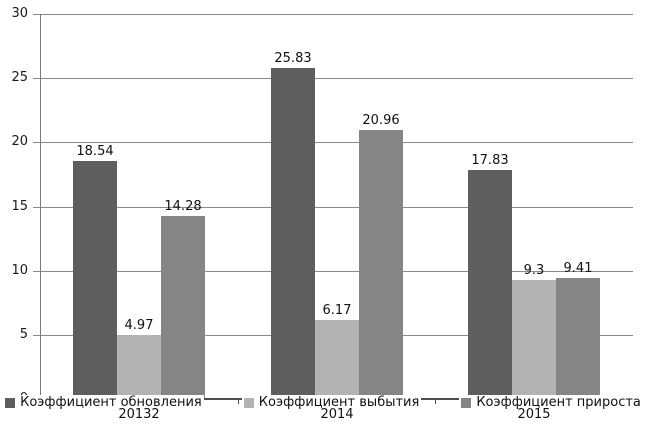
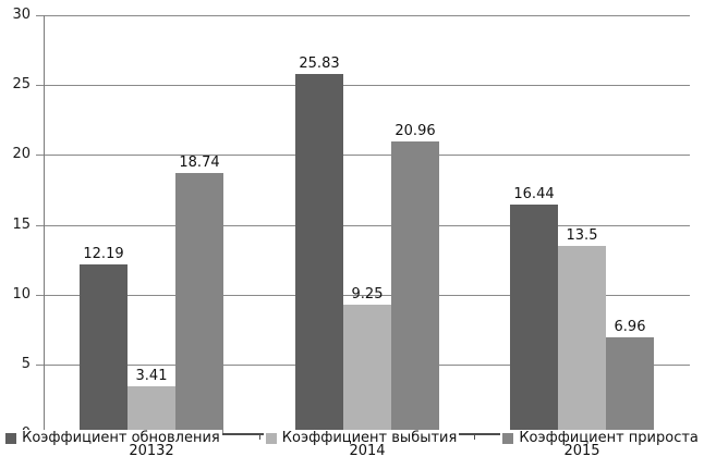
Коэффициент обновления/20132: 18.54 -> 12.19
Коэффициент выбытия/20132: 4.97 -> 3.41
Коэффициент прироста/20132: 14.28 -> 18.74
Коэффициент выбытия/2014: 6.17 -> 9.25
Коэффициент обновления/2015: 17.83 -> 16.44
Коэффициент выбытия/2015: 9.3 -> 13.5
Коэффициент прироста/2015: 9.41 -> 6.96
